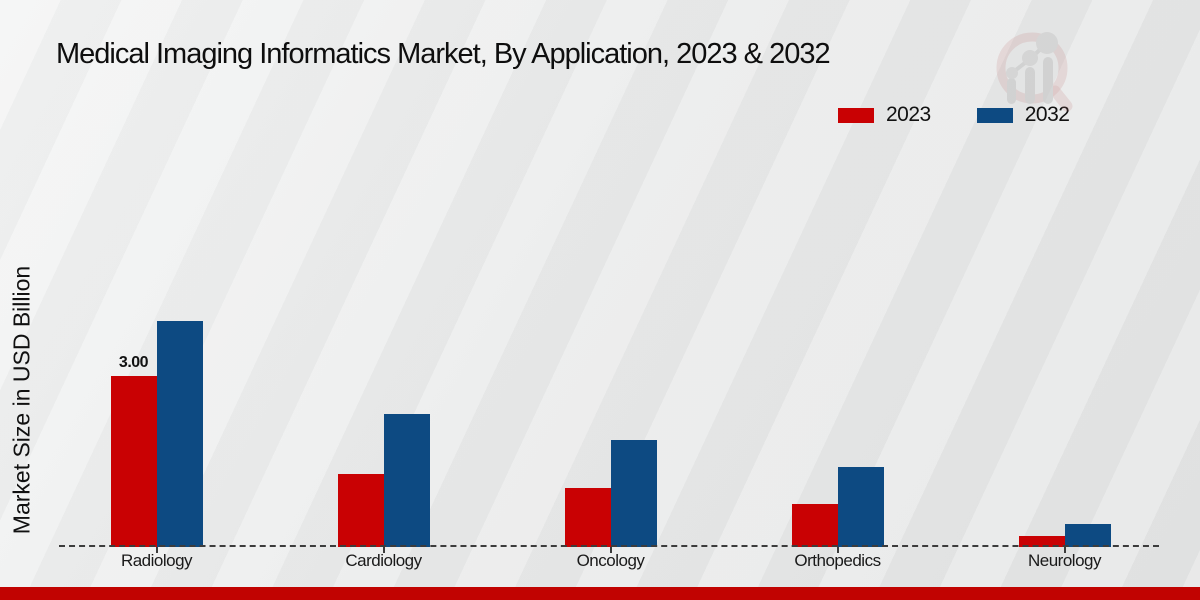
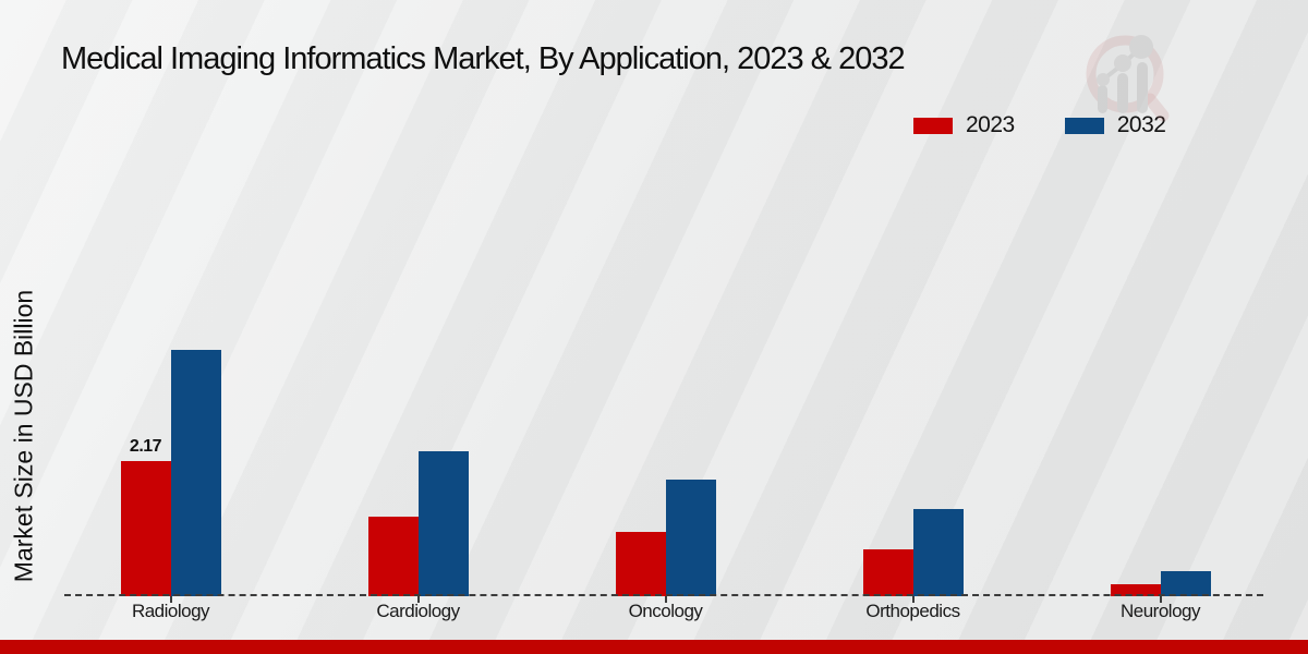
2023/Radiology: 3.00 -> 2.17
